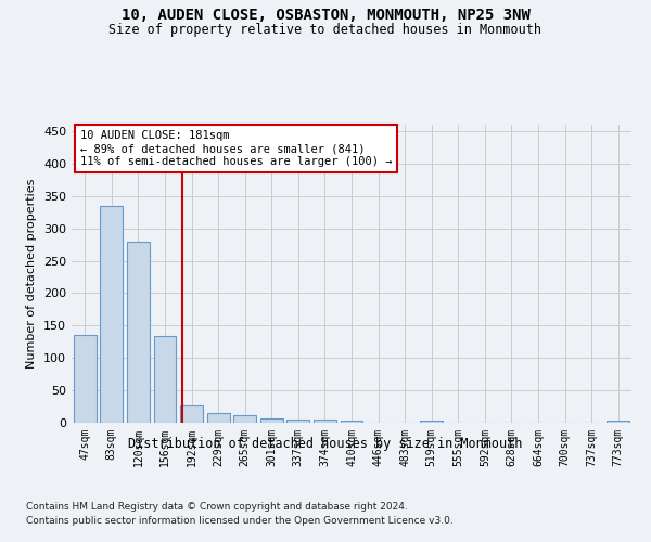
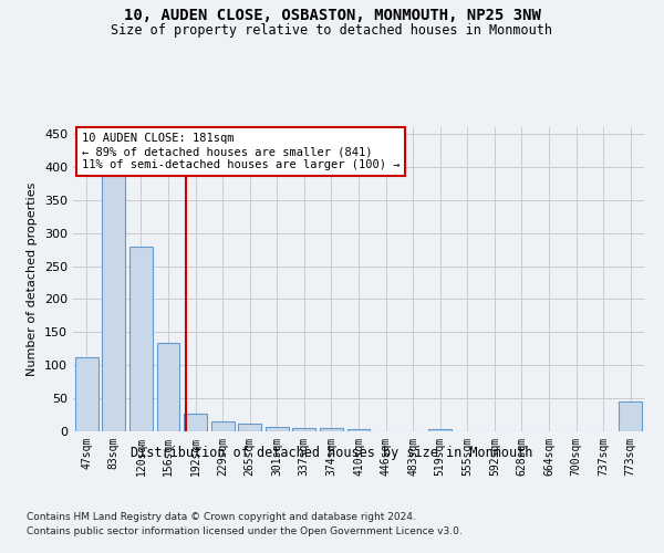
47sqm: 135 -> 112
83sqm: 335 -> 388
773sqm: 3 -> 46
